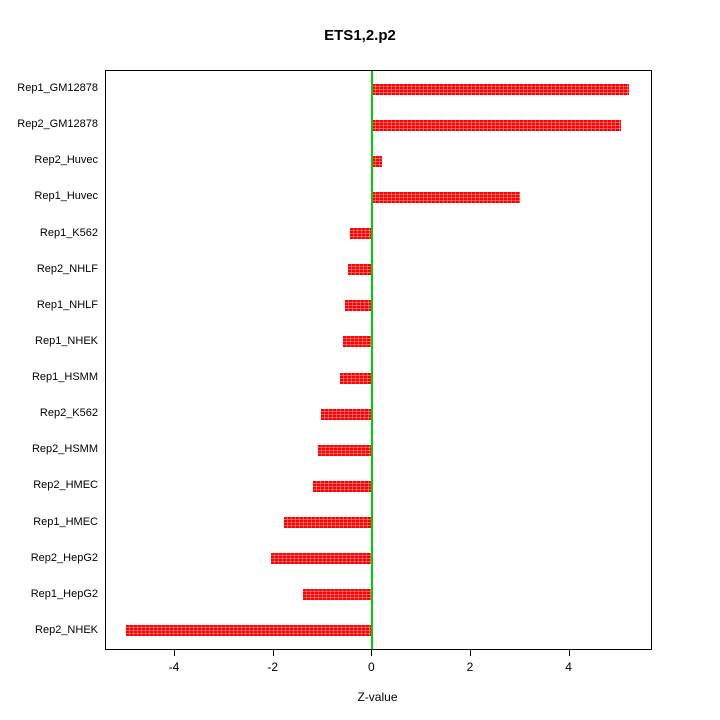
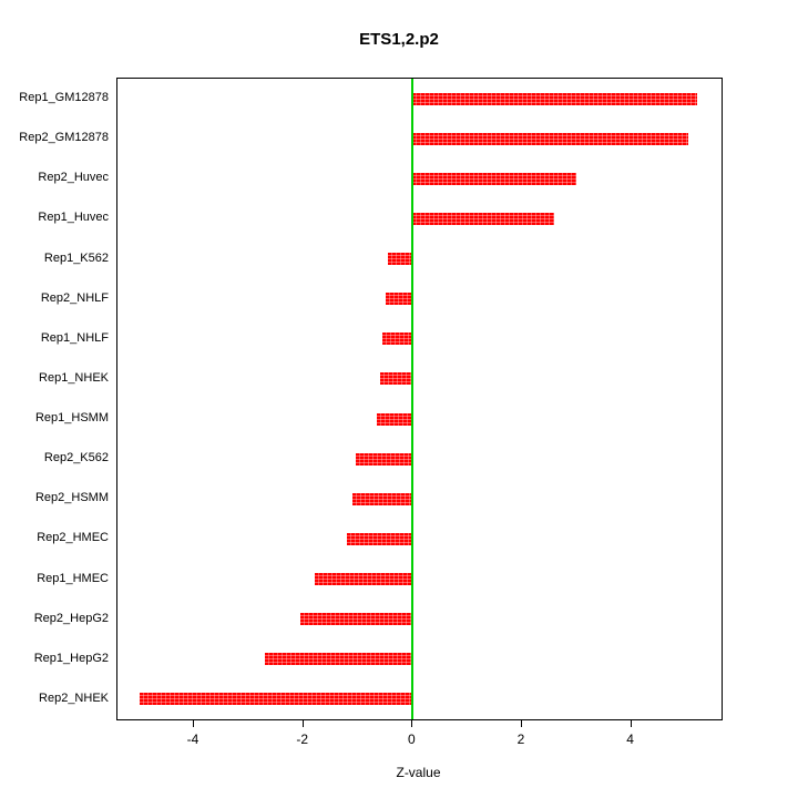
Rep2_Huvec: 0.2 -> 3.0
Rep1_Huvec: 3.0 -> 2.6
Rep1_HepG2: -1.4 -> -2.7
